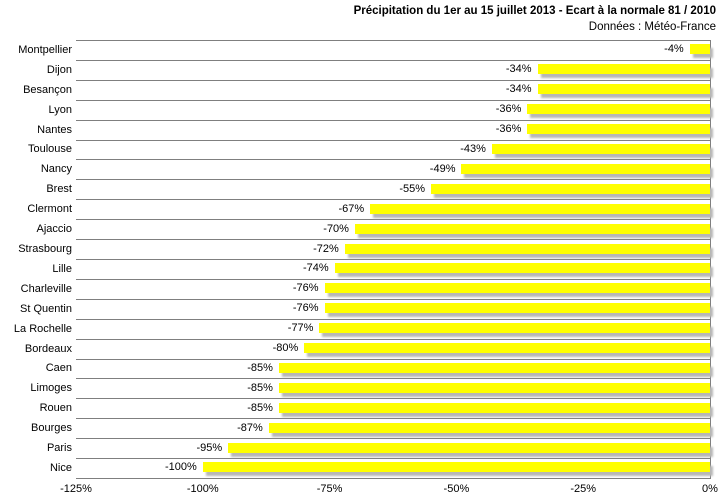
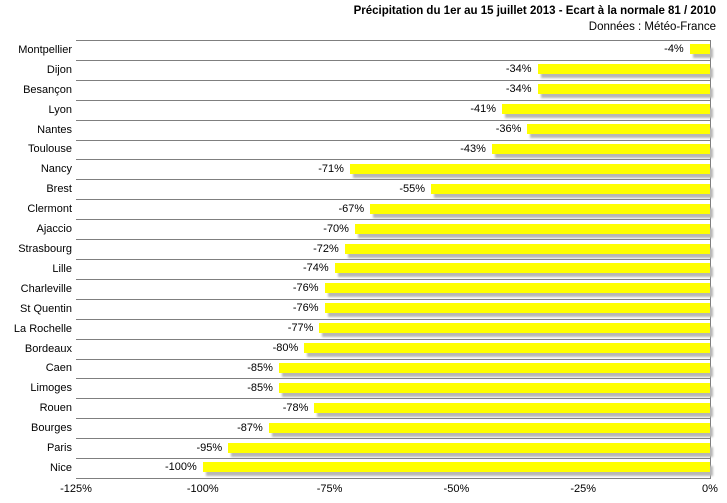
Lyon: -36% -> -41%
Nancy: -49% -> -71%
Rouen: -85% -> -78%
